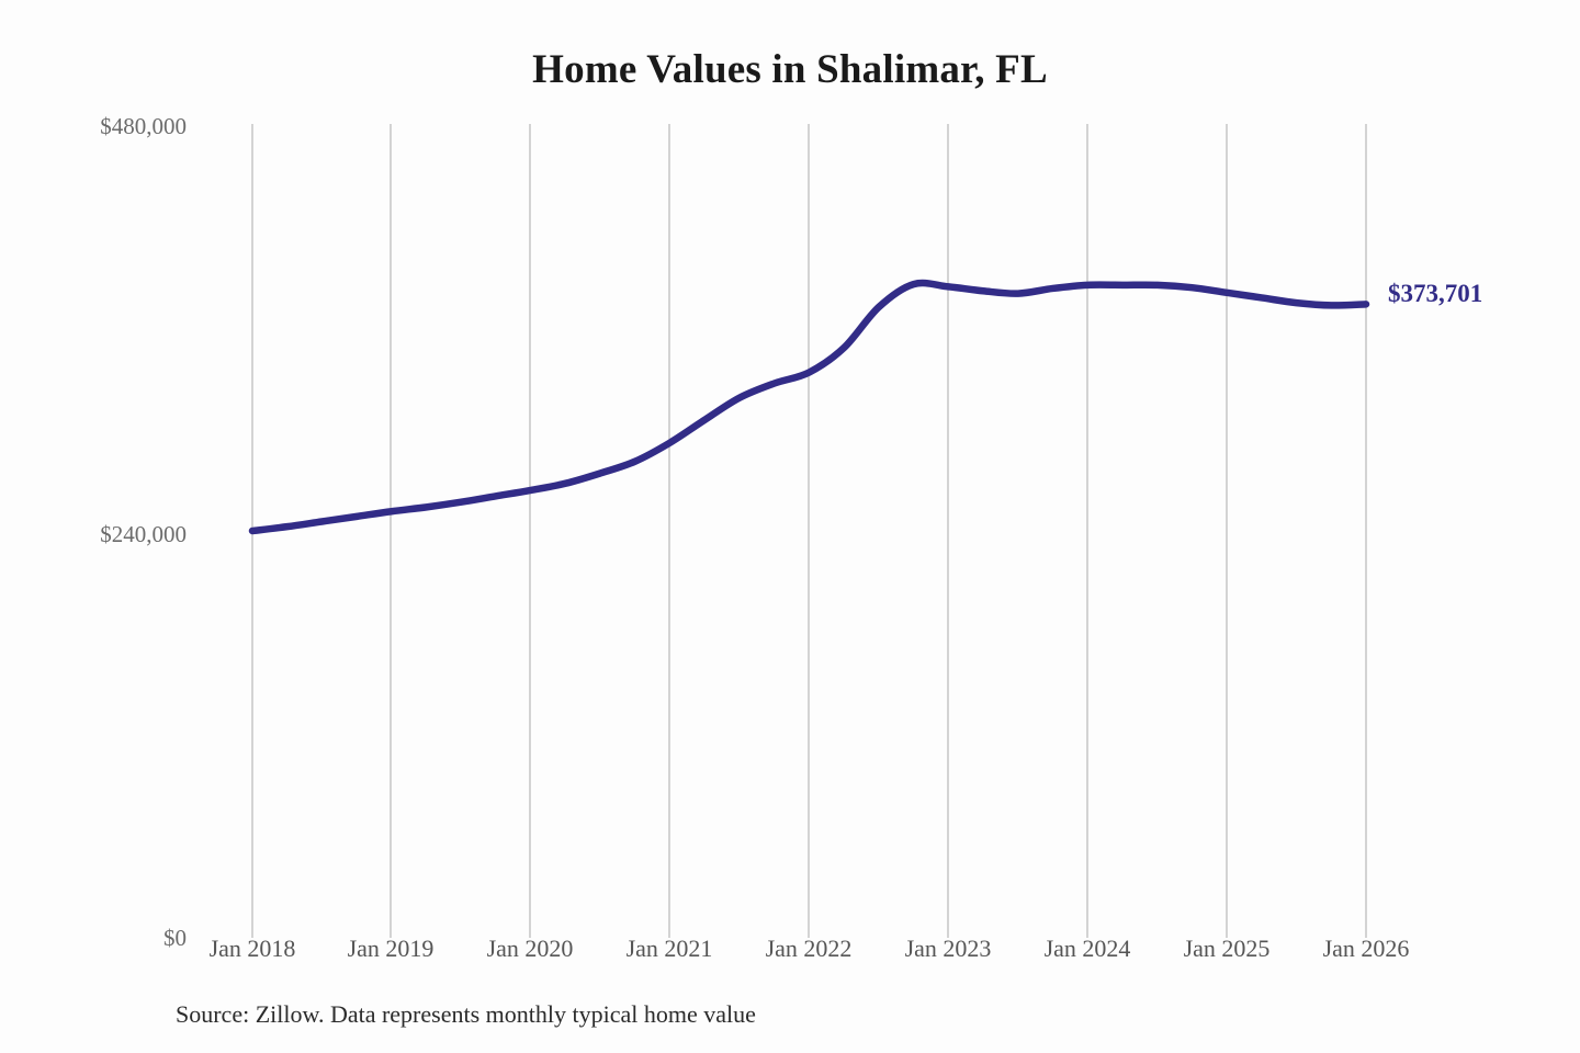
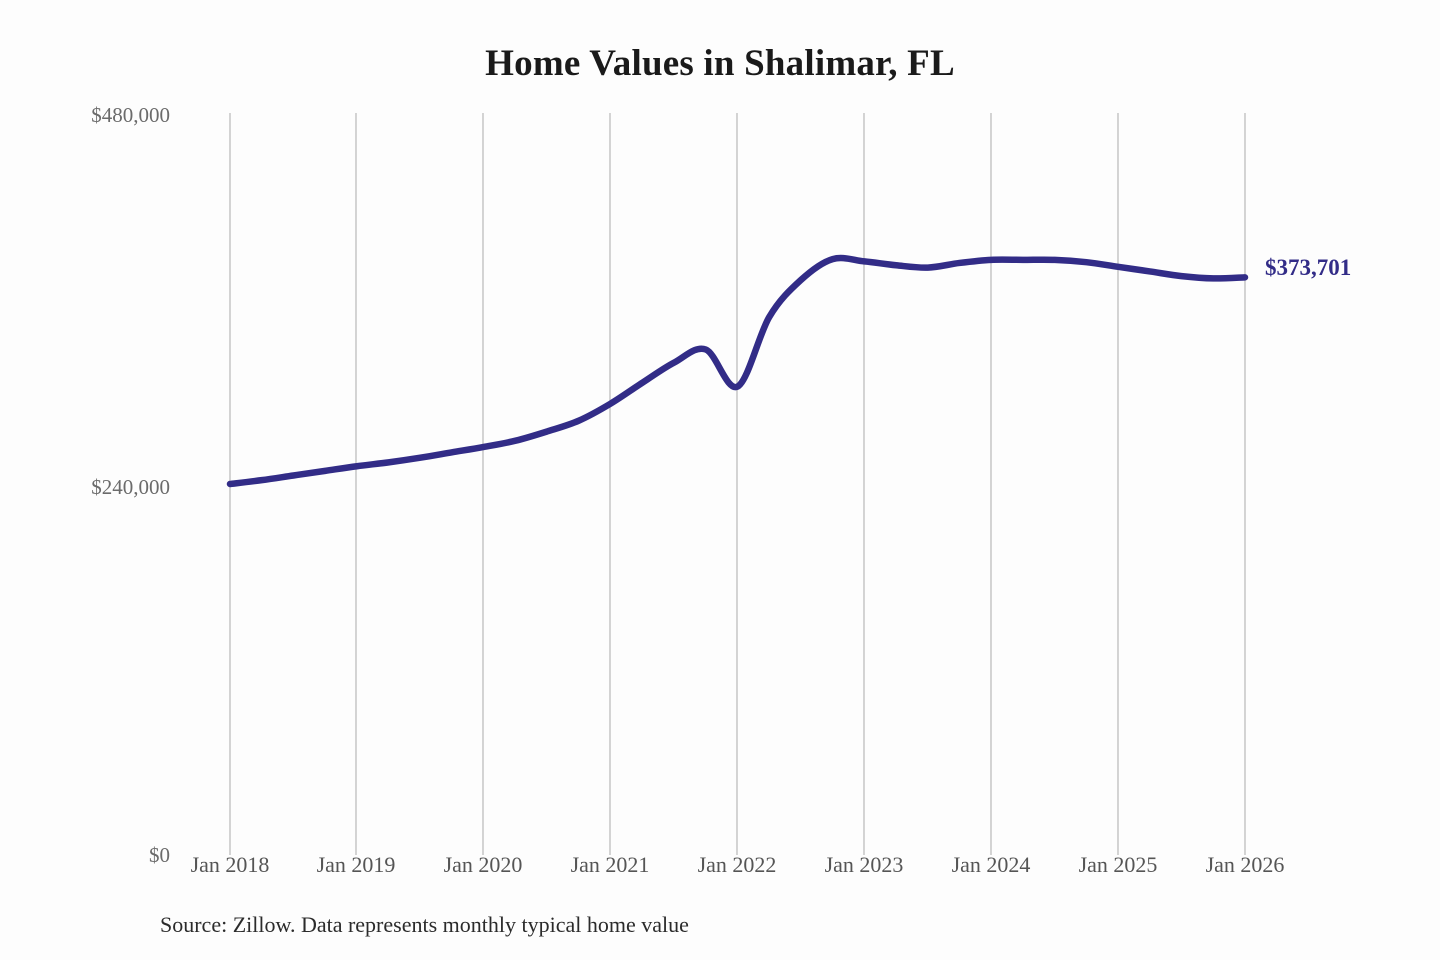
Jan 2022: $334000 -> $303000
